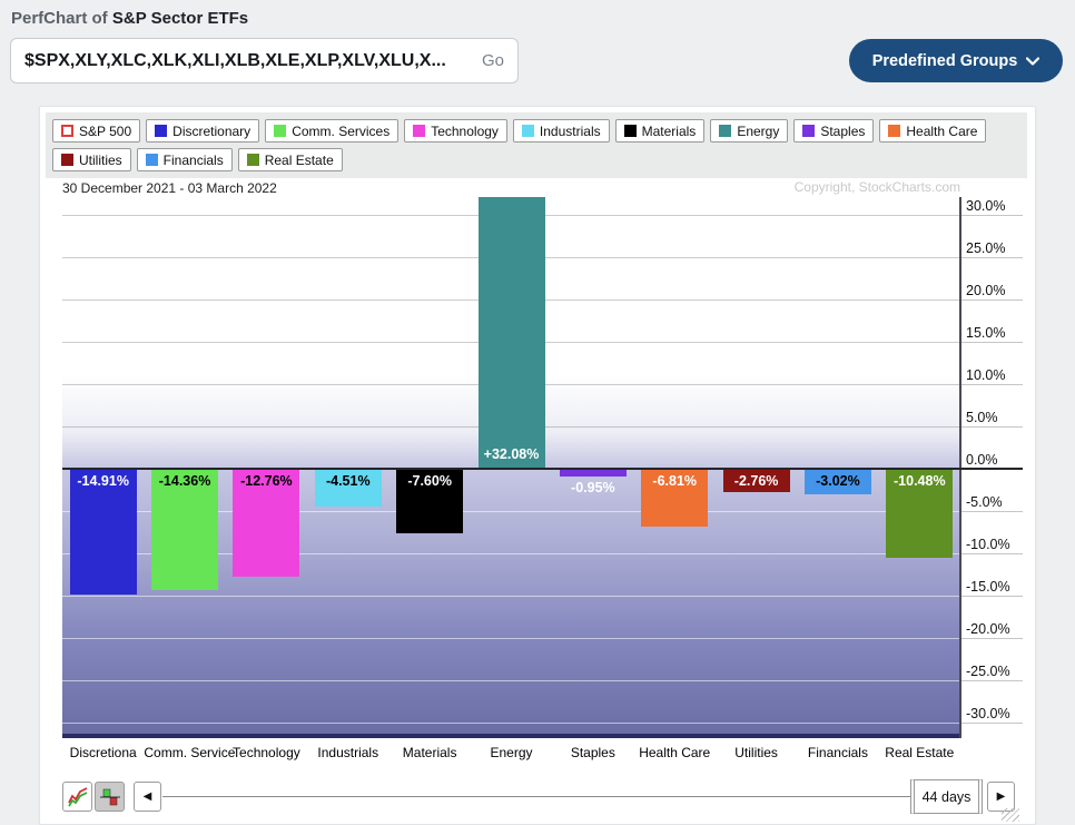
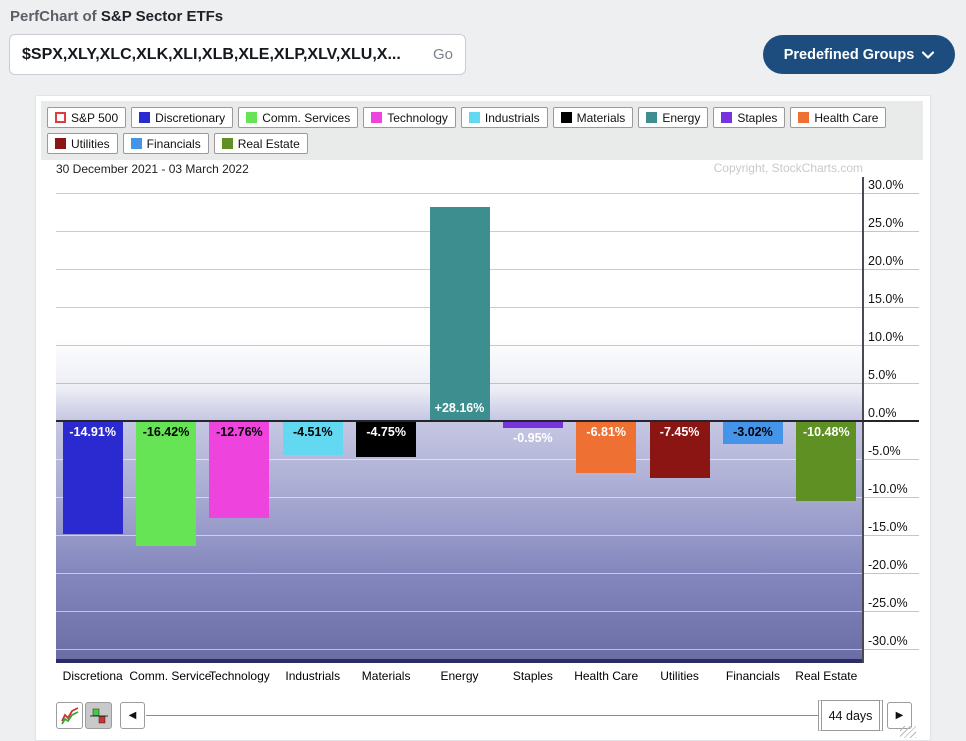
Comm. Service: -14.36% -> -16.42%
Materials: -7.60% -> -4.75%
Energy: +32.08% -> +28.16%
Utilities: -2.76% -> -7.45%
